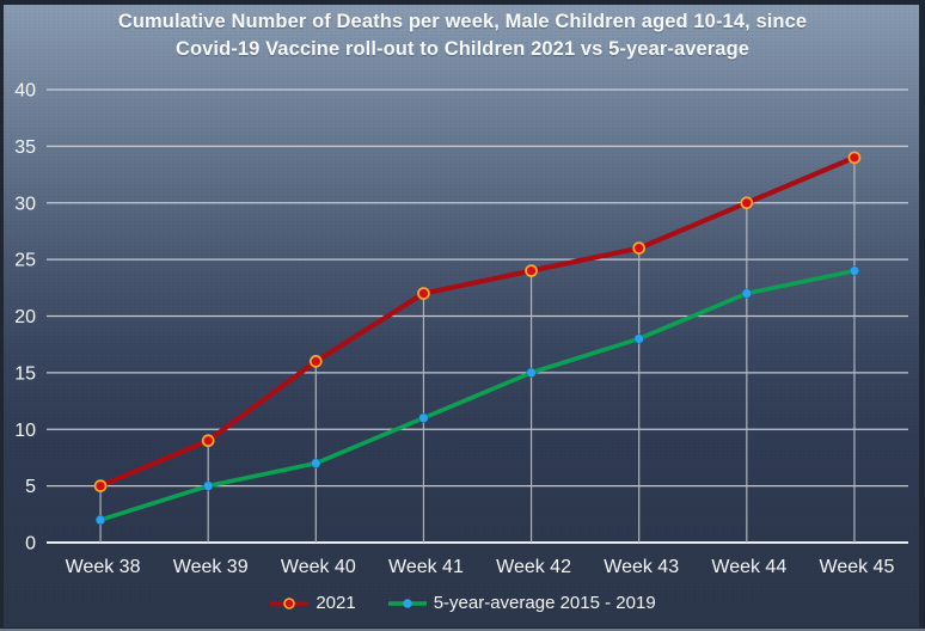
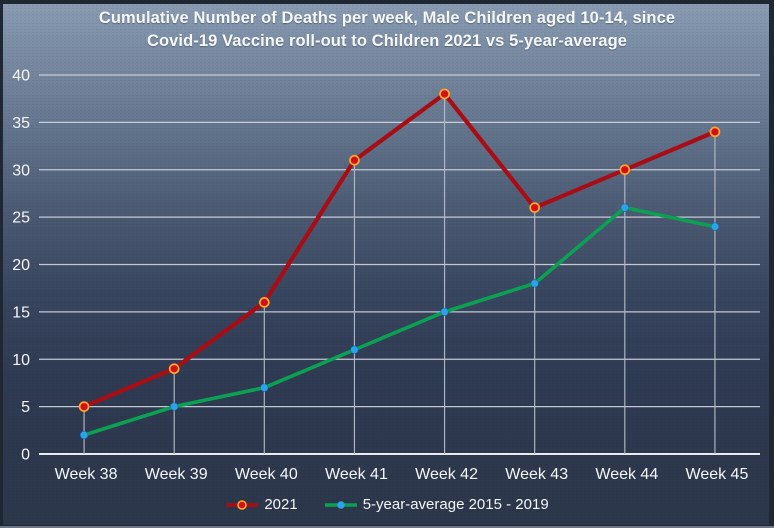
2021/Week 41: 22 -> 31
2021/Week 42: 24 -> 38
5-year-average 2015 - 2019/Week 44: 22 -> 26
